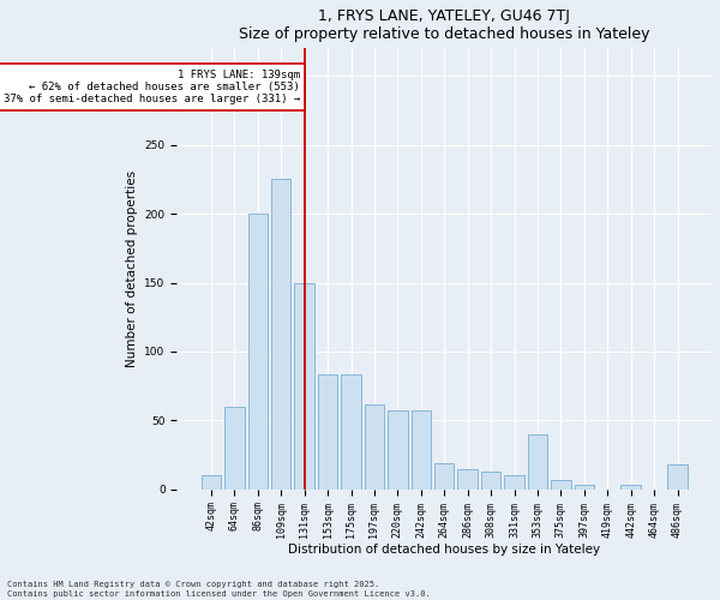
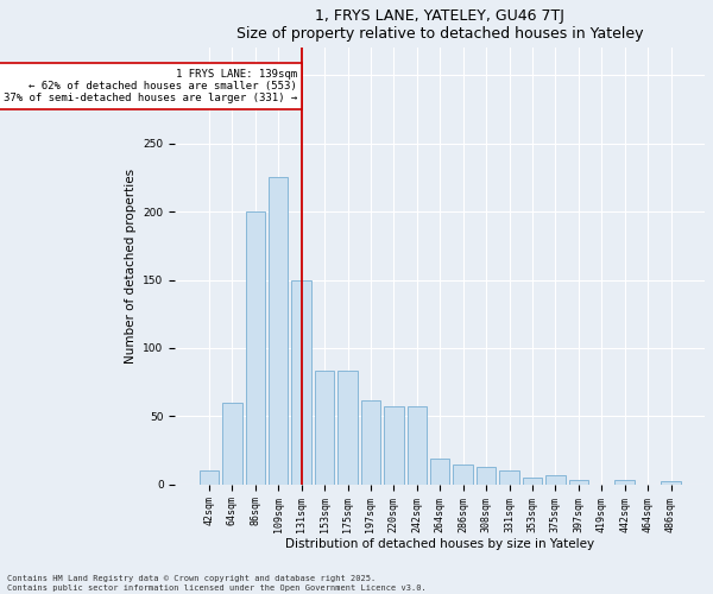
353sqm: 40 -> 5
486sqm: 18 -> 2
